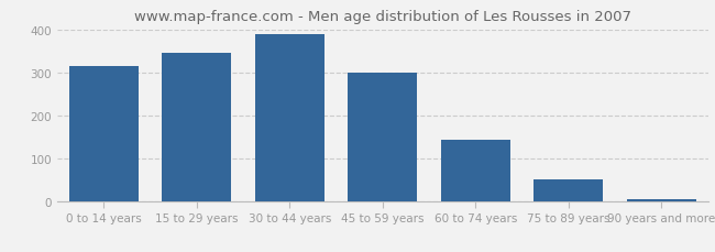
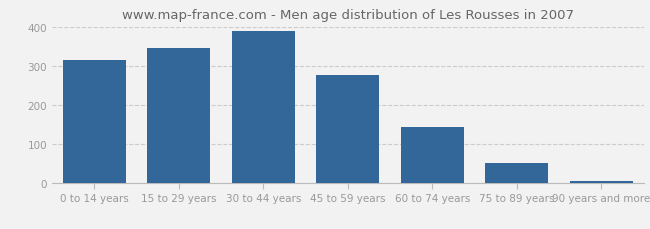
45 to 59 years: 300 -> 275
